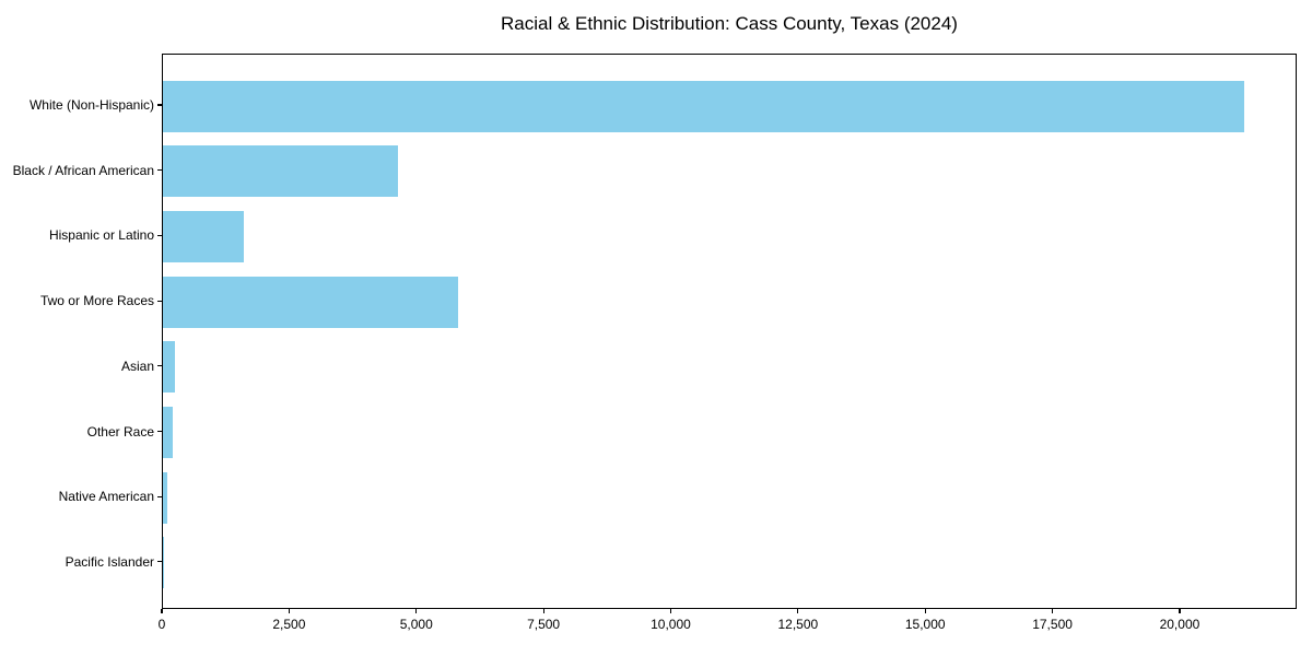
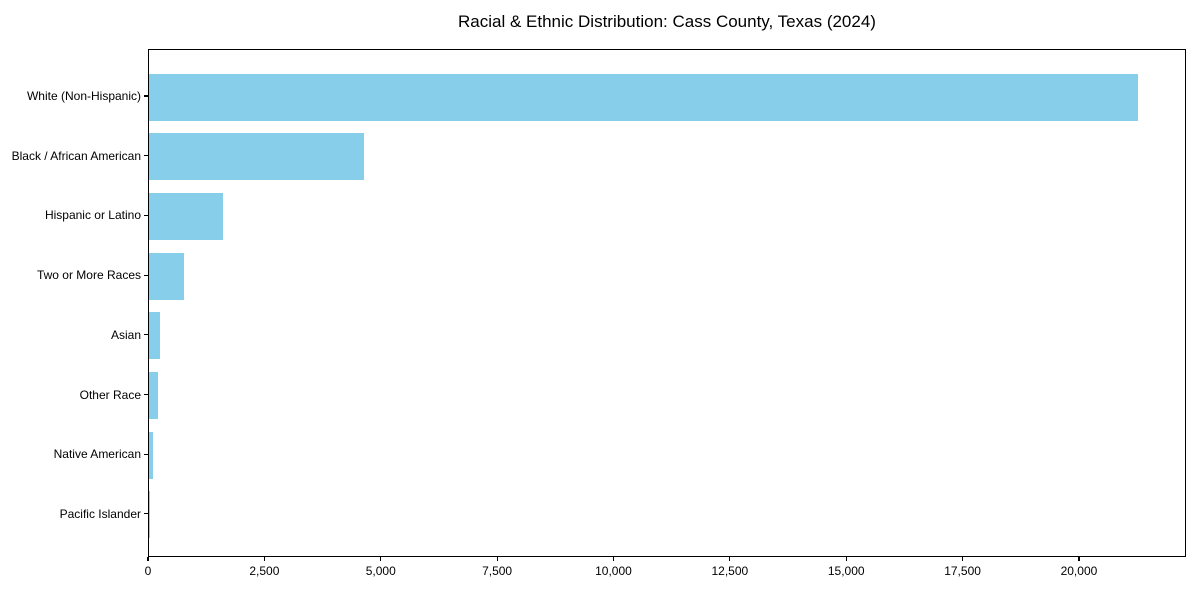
Two or More Races: 5800 -> 800
